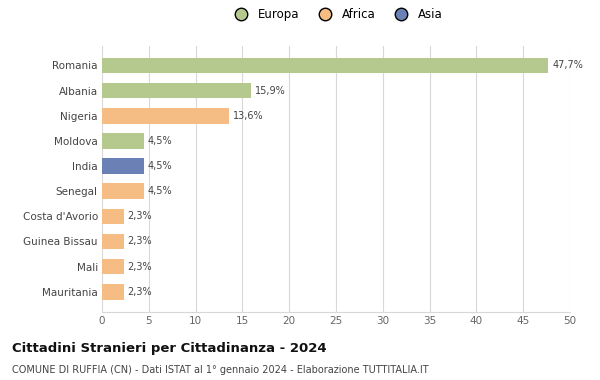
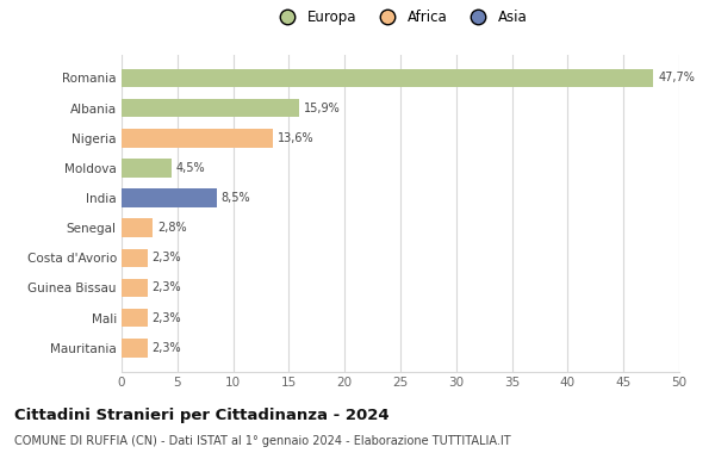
India: 4,5% -> 8,5%
Senegal: 4,5% -> 2,8%
